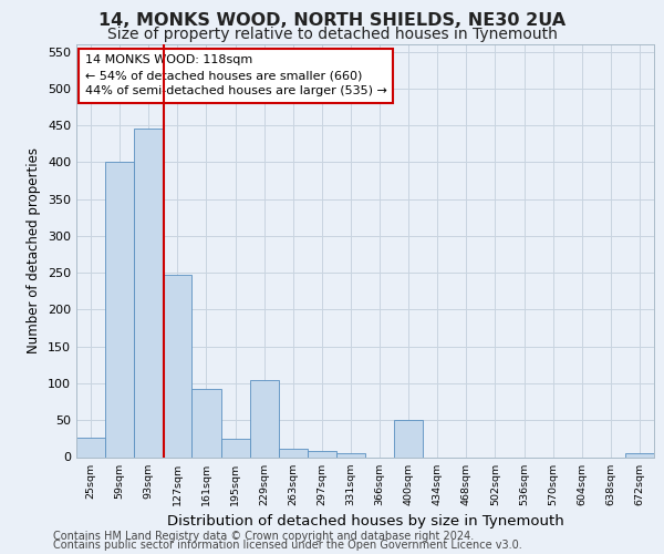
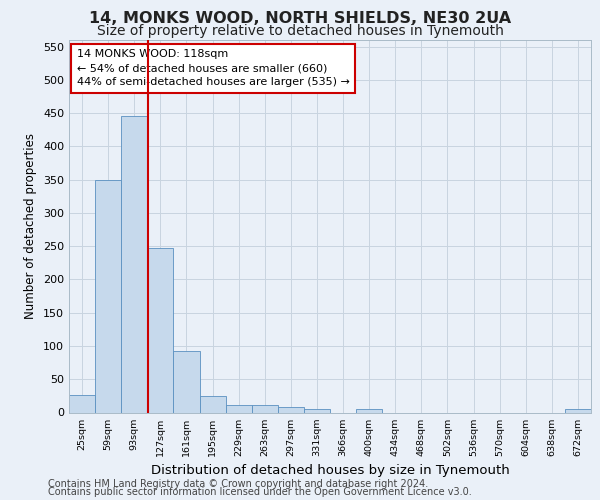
59sqm: 400 -> 350
229sqm: 104 -> 12
400sqm: 50 -> 5
